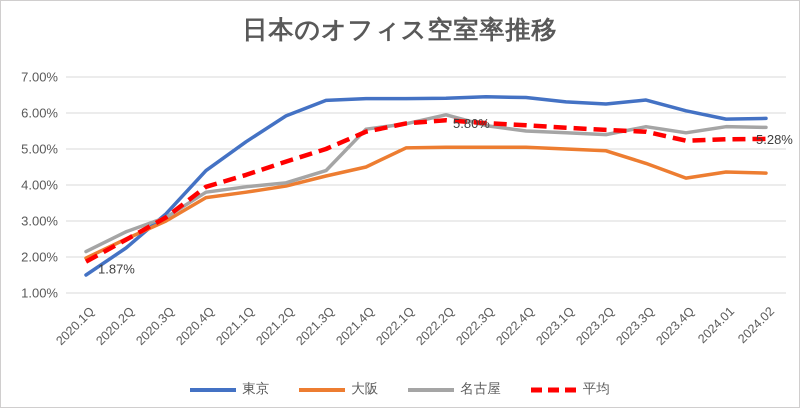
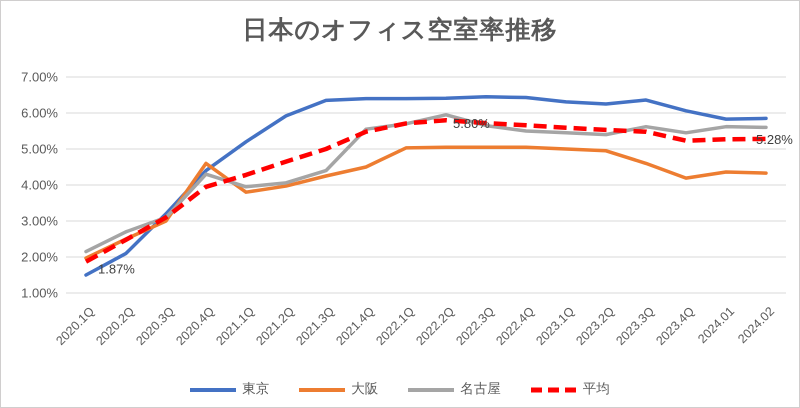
東京/2020.2Q: 2.2% -> 2.1%
大阪/2020.4Q: 3.6% -> 4.6%
名古屋/2020.4Q: 3.8% -> 4.3%
